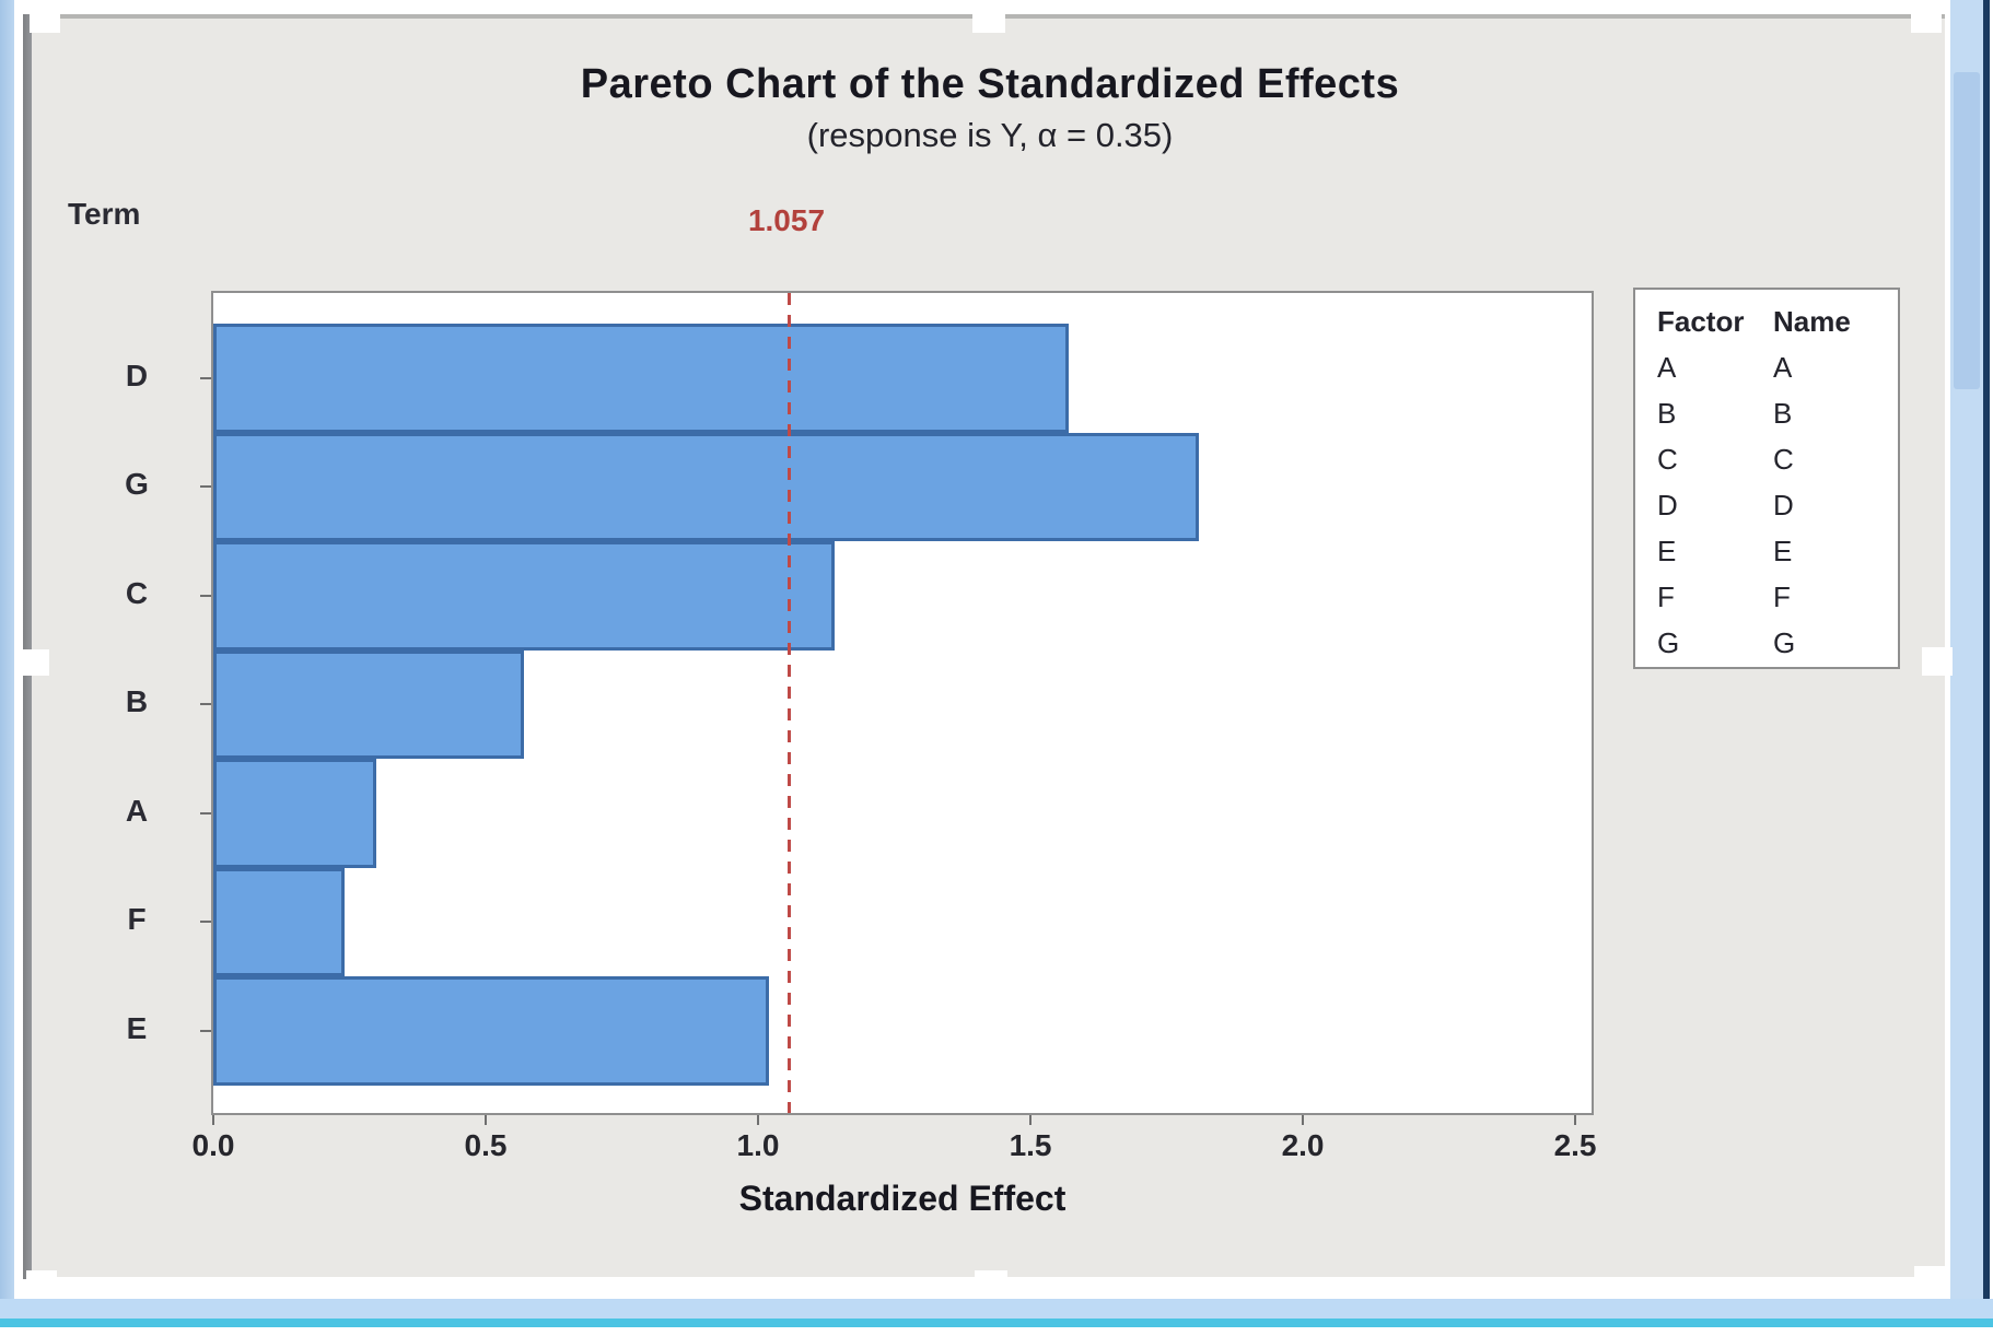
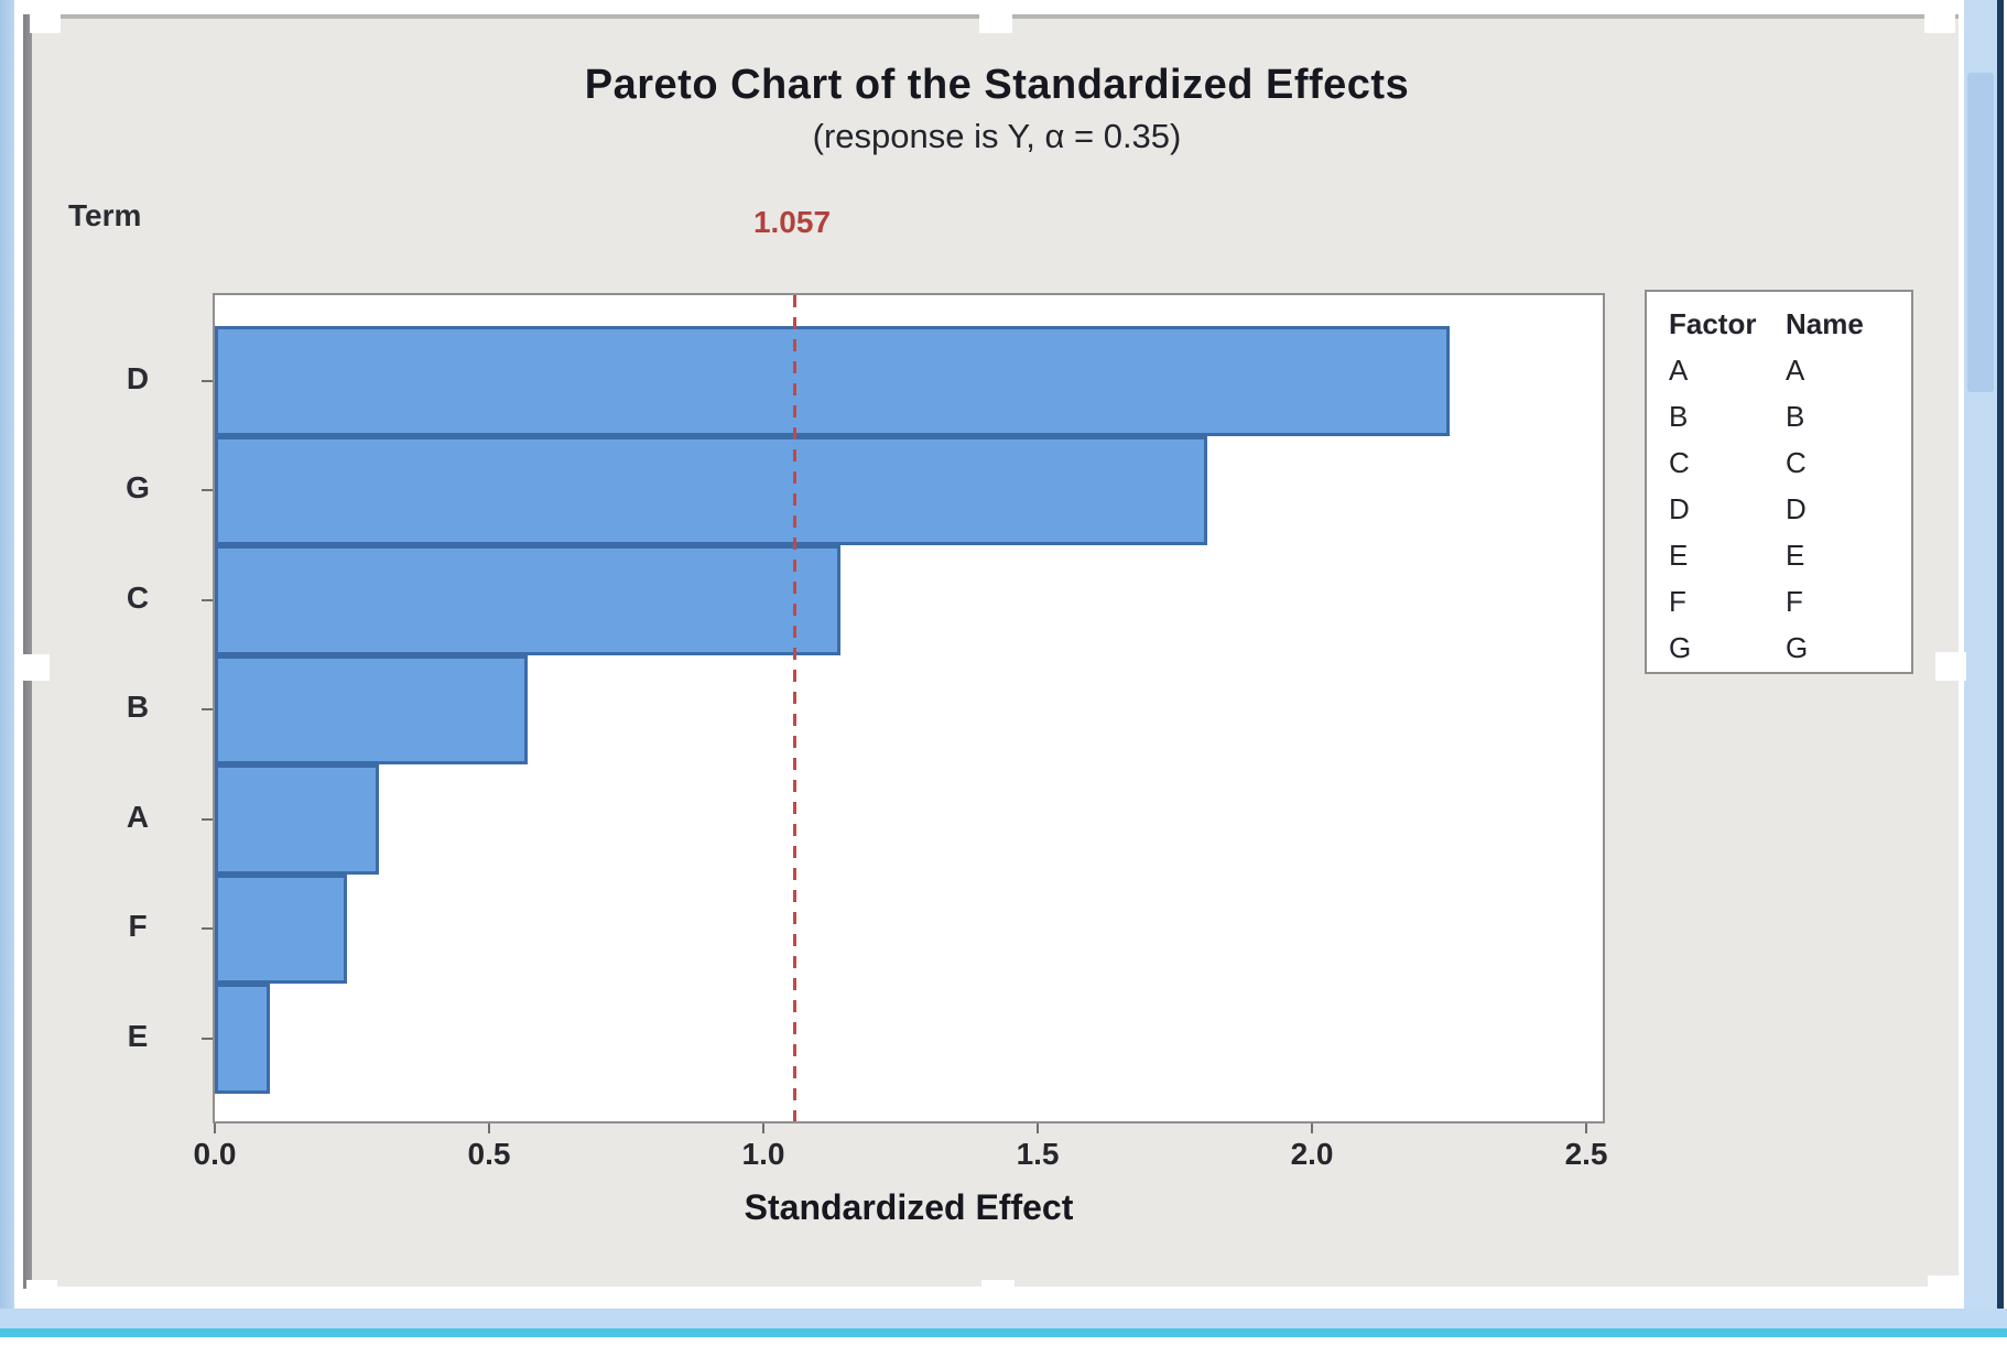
D: 1.57 -> 2.25
E: 1.02 -> 0.10
